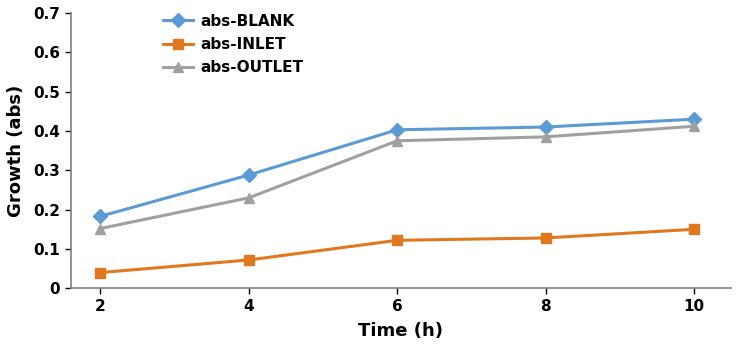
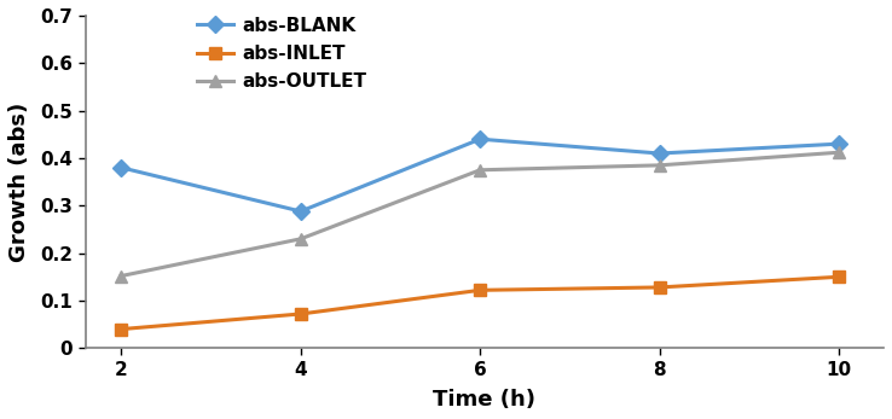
abs-BLANK/2: 0.183 -> 0.380
abs-BLANK/6: 0.403 -> 0.440
